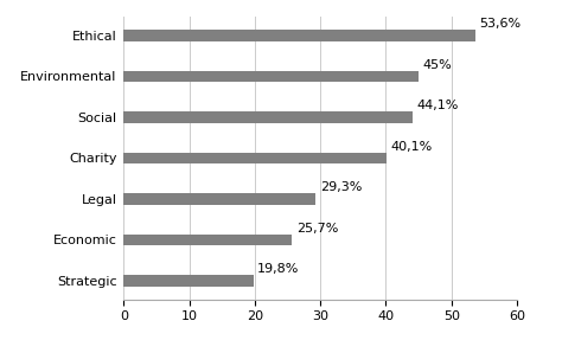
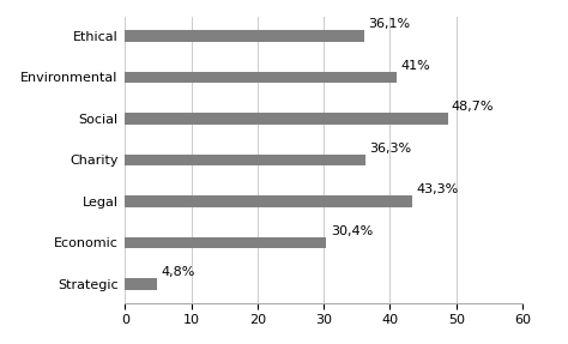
Ethical: 53,6% -> 36,1%
Environmental: 45% -> 41%
Social: 44,1% -> 48,7%
Charity: 40,1% -> 36,3%
Legal: 29,3% -> 43,3%
Economic: 25,7% -> 30,4%
Strategic: 19,8% -> 4,8%
